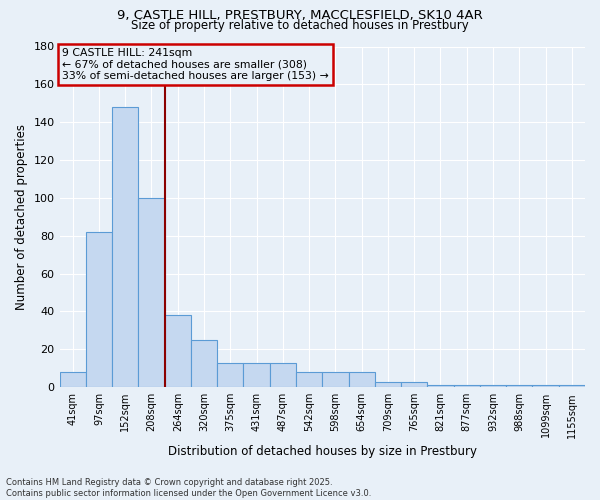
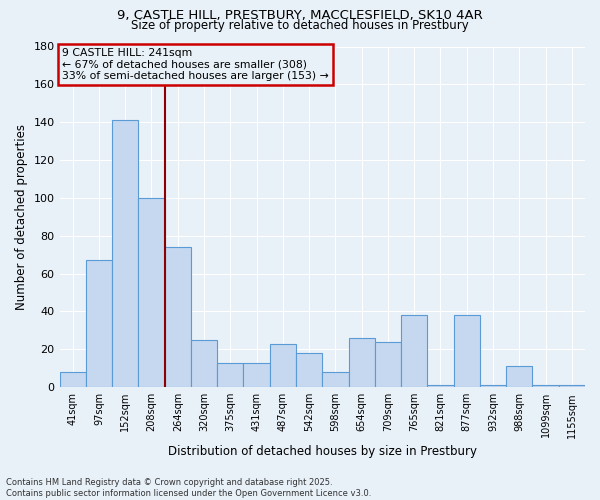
97sqm: 82 -> 67
152sqm: 148 -> 141
264sqm: 38 -> 74
487sqm: 13 -> 23
542sqm: 8 -> 18
654sqm: 8 -> 26
709sqm: 3 -> 24
765sqm: 3 -> 38
877sqm: 1 -> 38
988sqm: 1 -> 11
